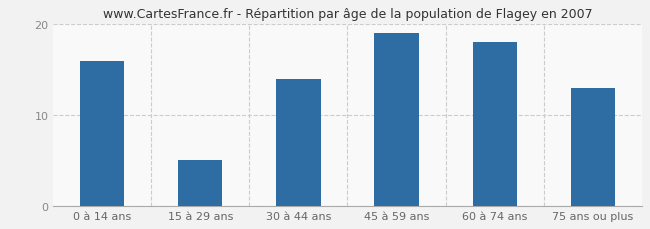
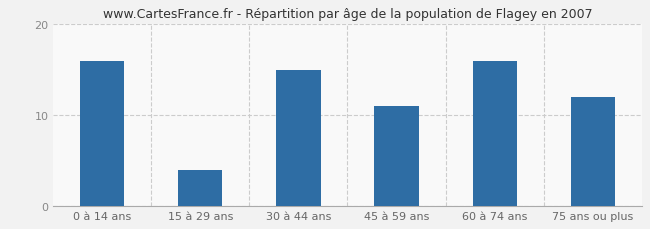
15 à 29 ans: 5 -> 4
30 à 44 ans: 14 -> 15
45 à 59 ans: 19 -> 11
60 à 74 ans: 18 -> 16
75 ans ou plus: 13 -> 12
